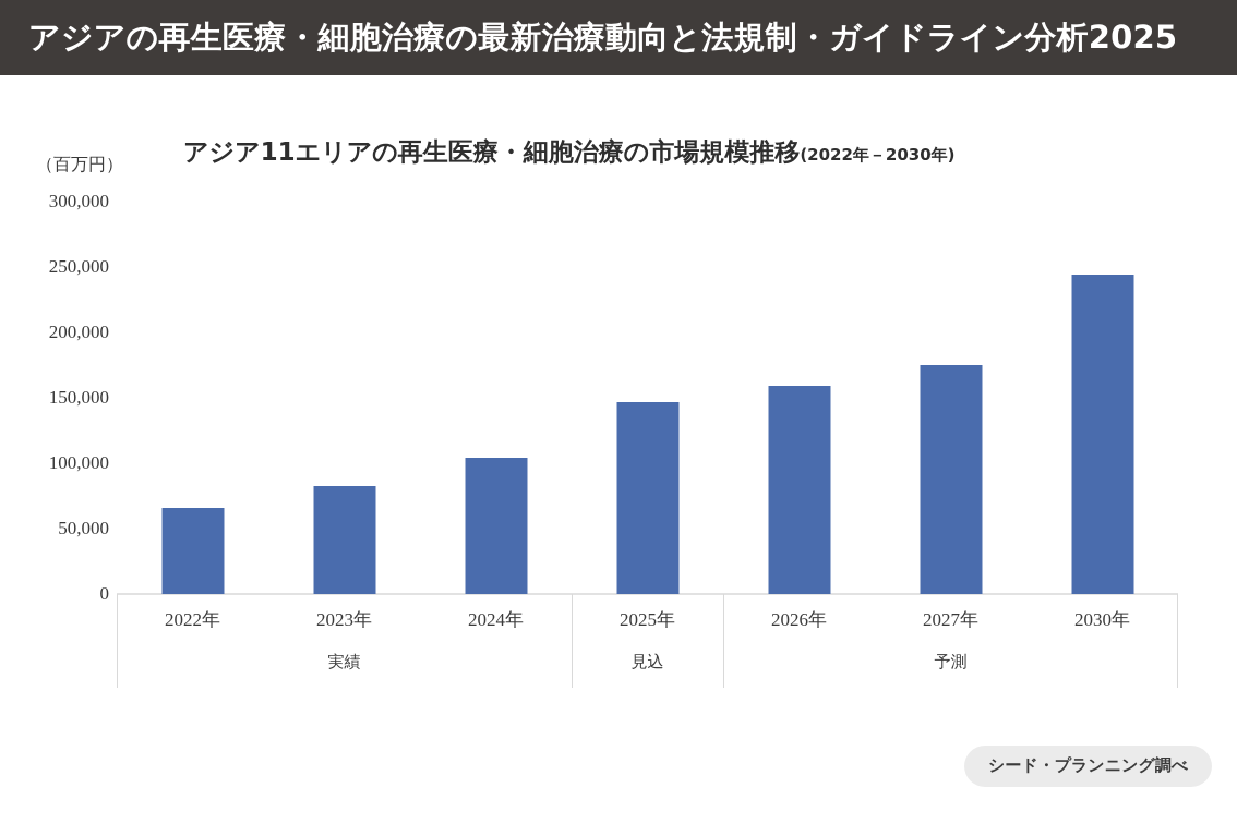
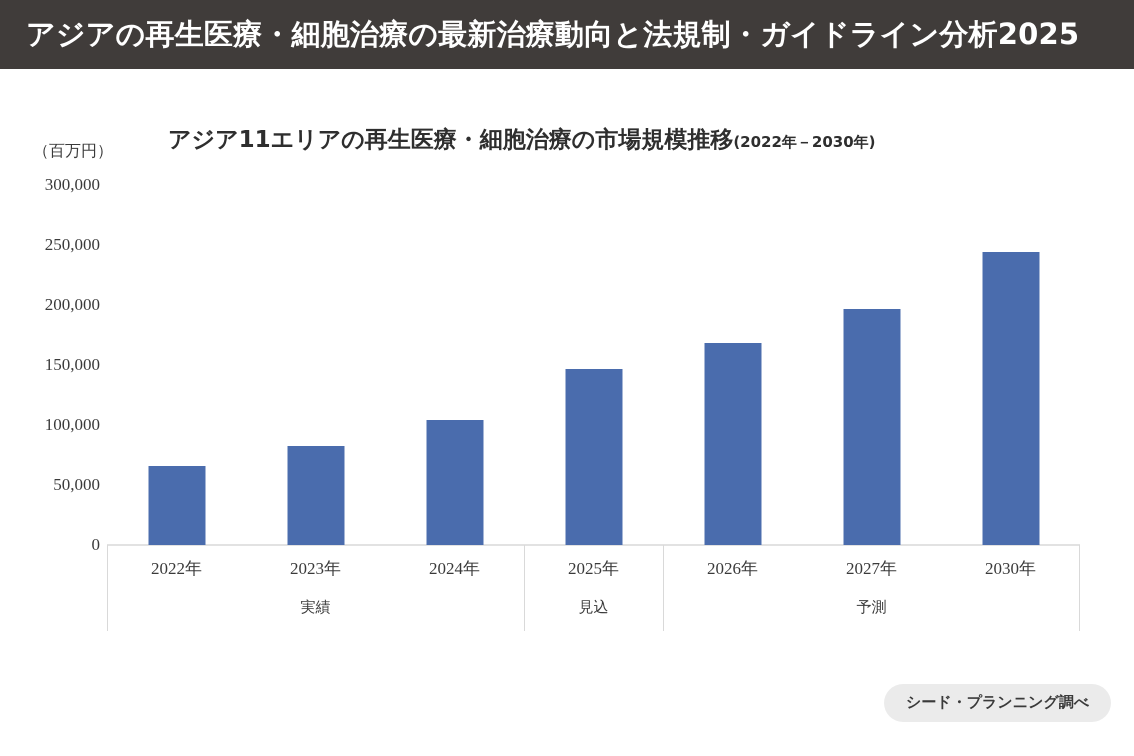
2026年: 159000 -> 168000
2027年: 175000 -> 197000
